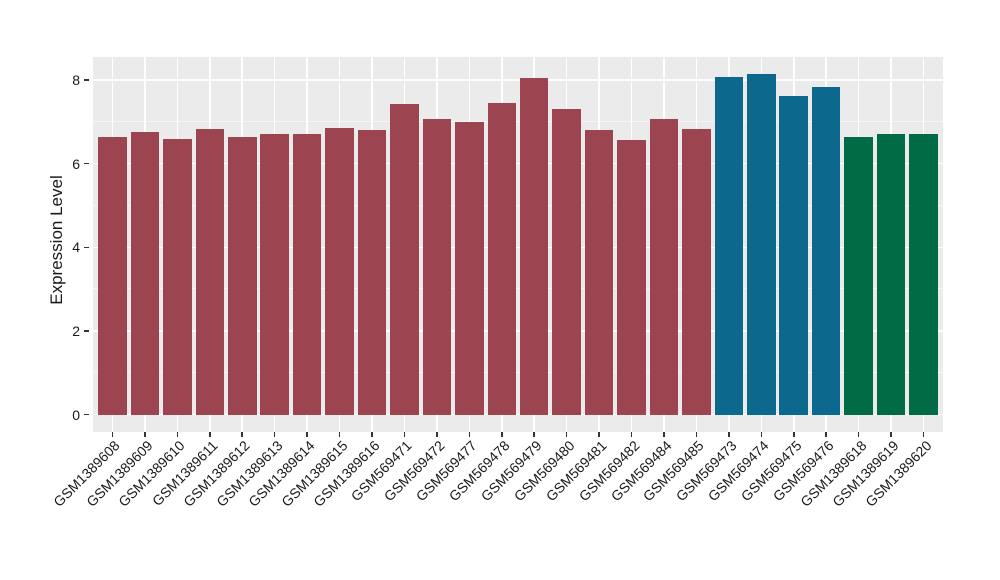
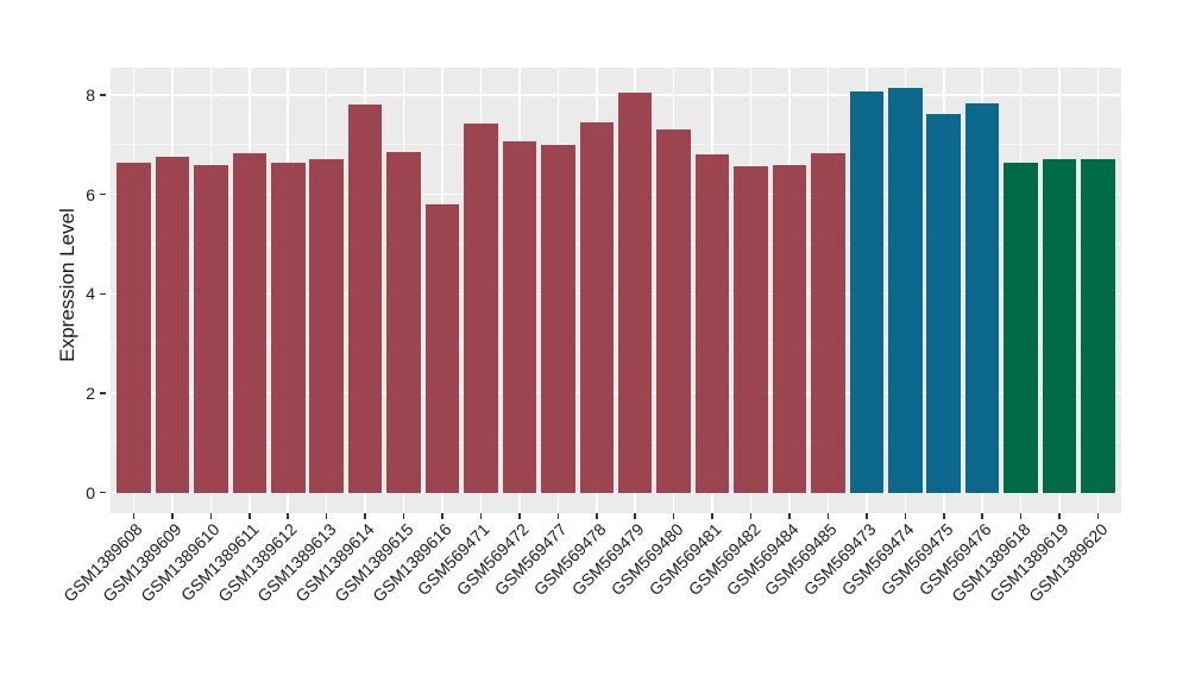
GSM1389614: 6.7 -> 7.8
GSM1389616: 6.8 -> 5.8
GSM569484: 7.1 -> 6.6
